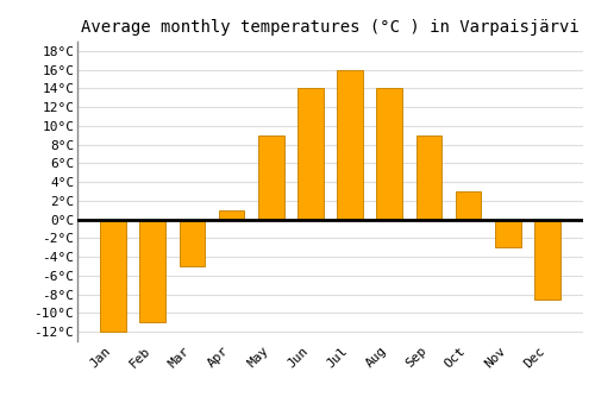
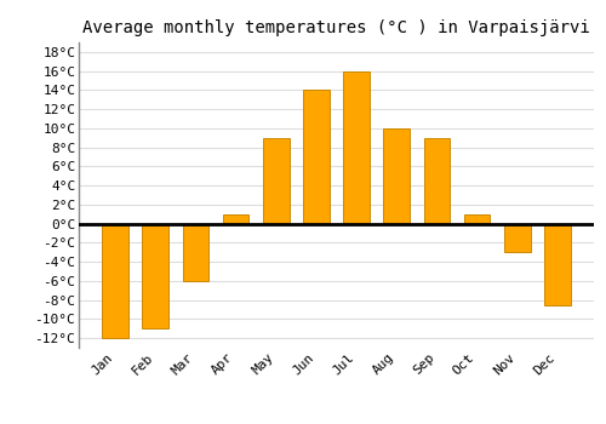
Mar: -5.0°C -> -6.0°C
Aug: 14.0°C -> 10.0°C
Oct: 3.0°C -> 1.0°C
